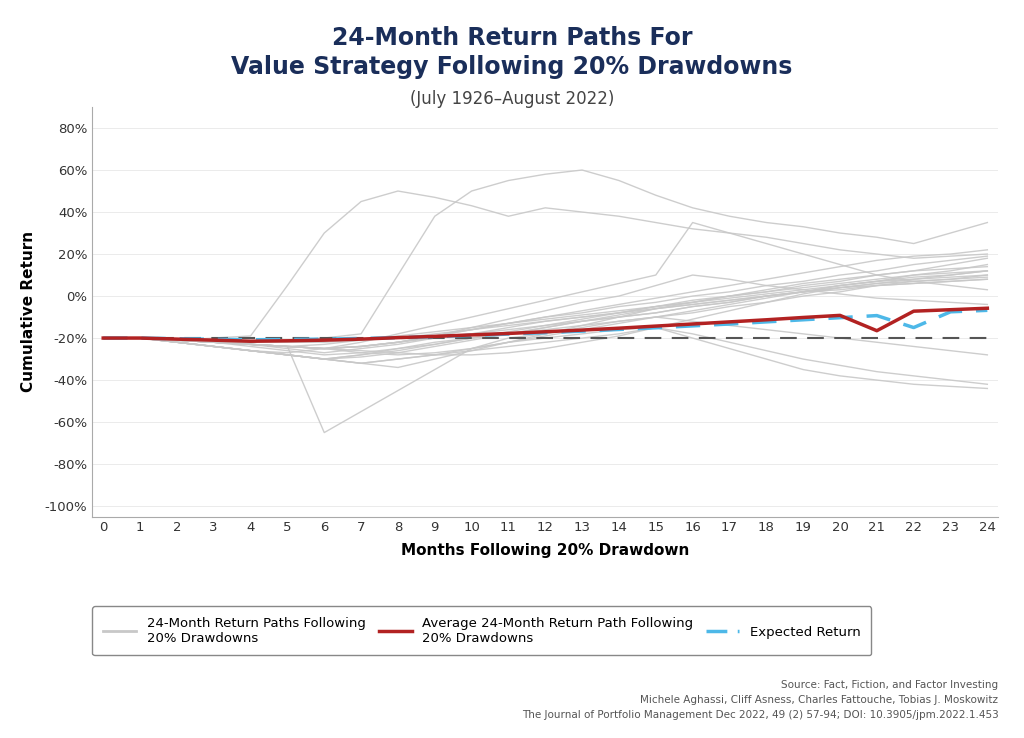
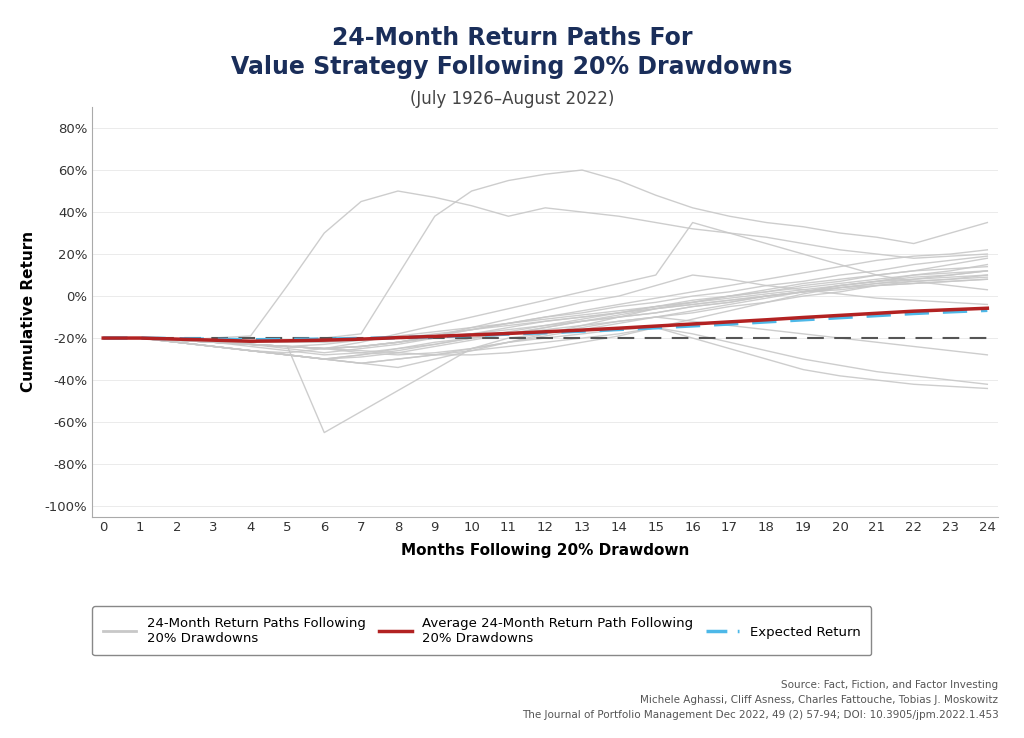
Average 24-Month Return Path Following 20% Drawdowns/21: -16.5% -> -8.2%
Expected Return/22: -15.0% -> -8.3%
